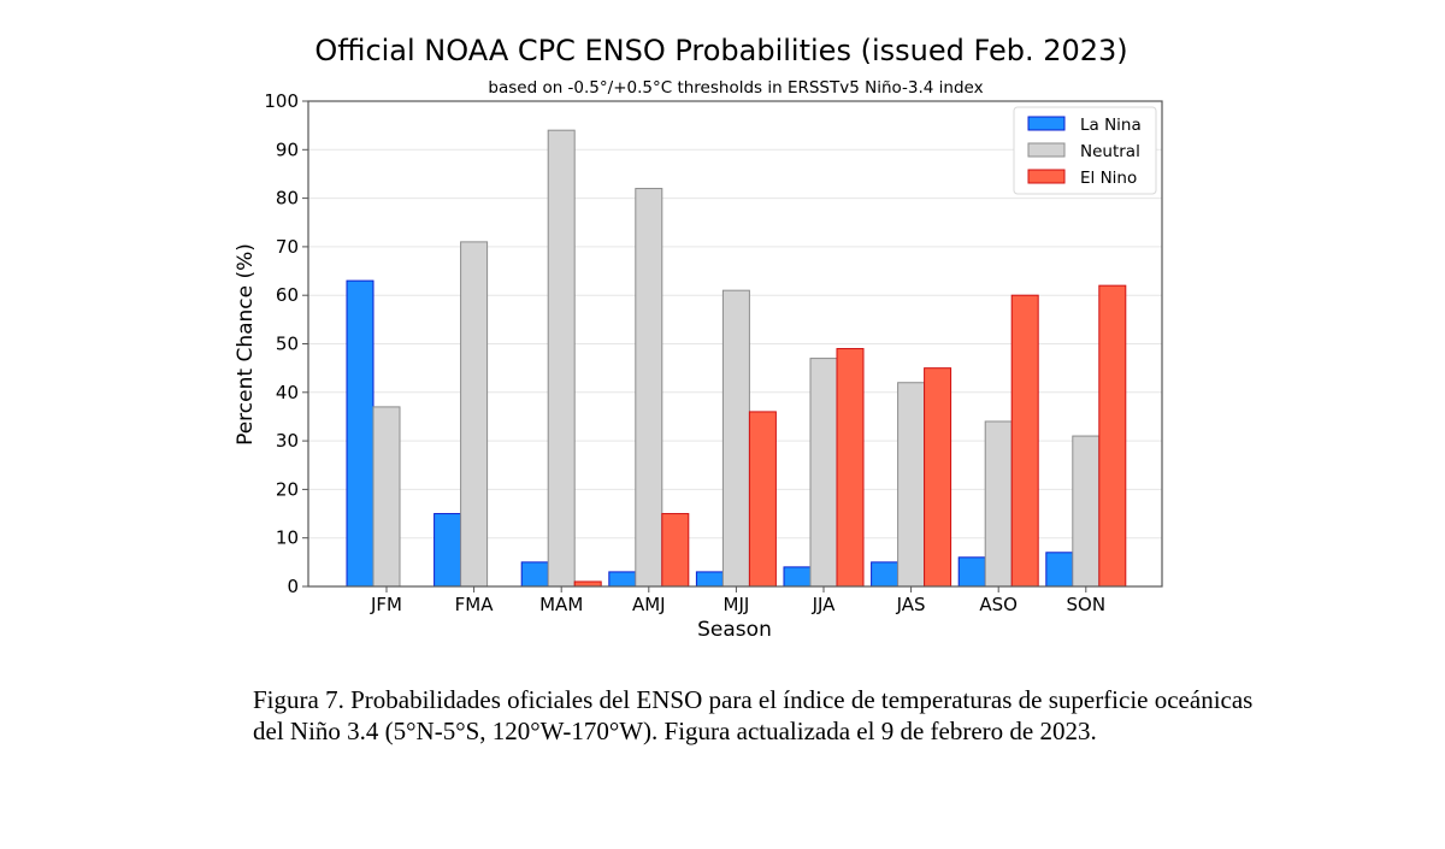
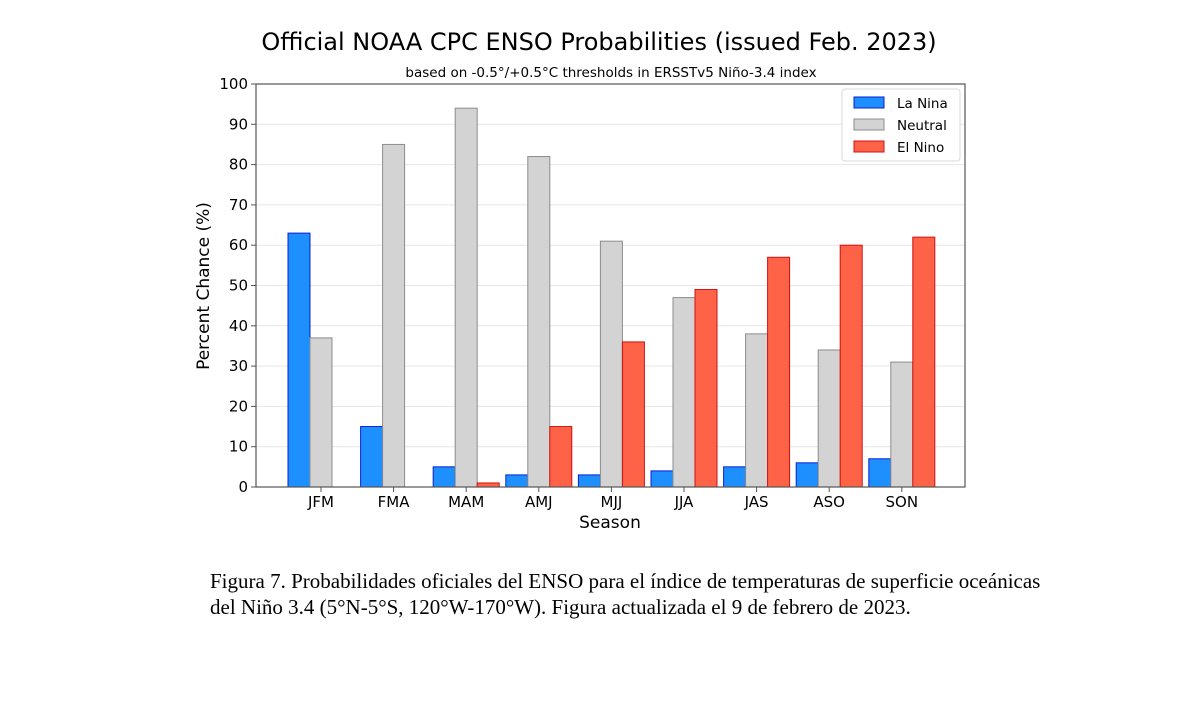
Neutral/FMA: 71 -> 85
Neutral/JAS: 42 -> 38
El Nino/JAS: 45 -> 57
